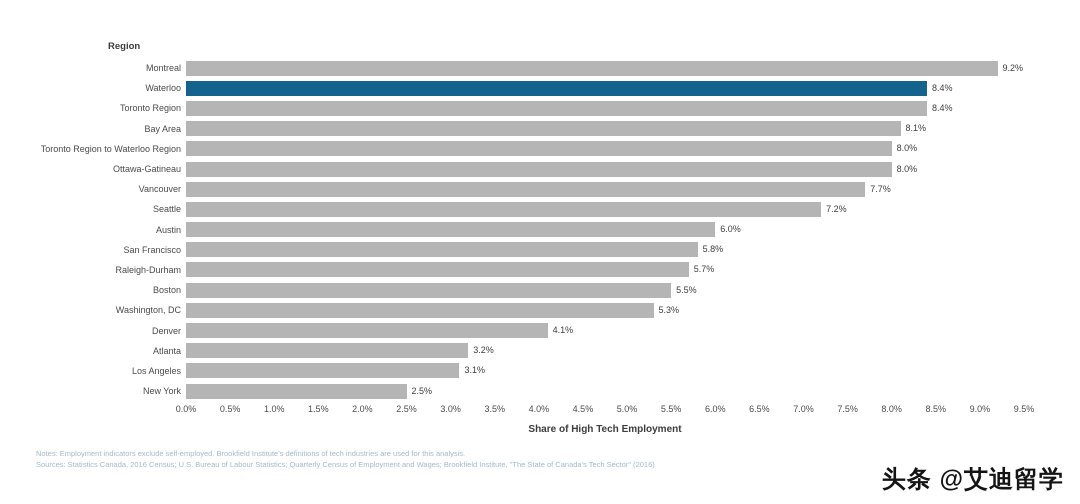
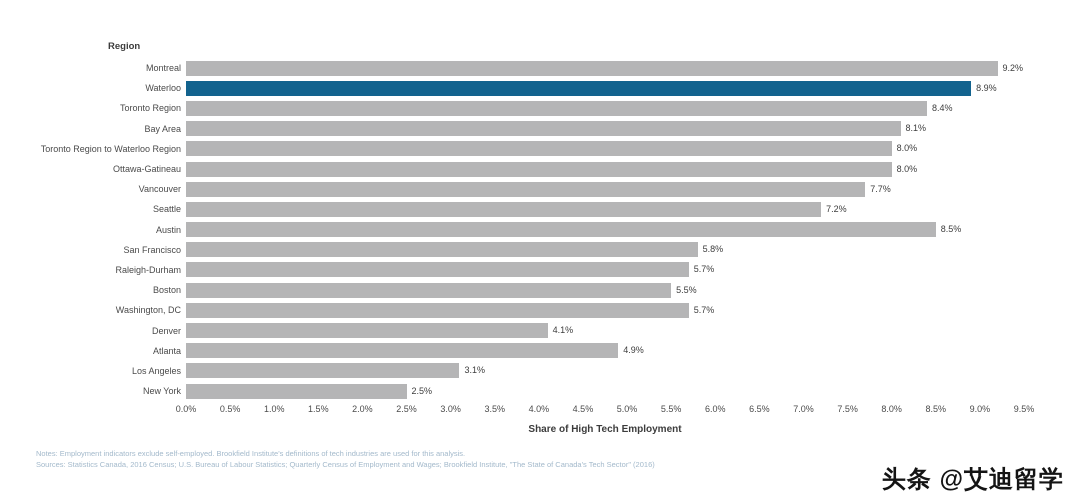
Waterloo: 8.4% -> 8.9%
Austin: 6.0% -> 8.5%
Washington, DC: 5.3% -> 5.7%
Atlanta: 3.2% -> 4.9%
